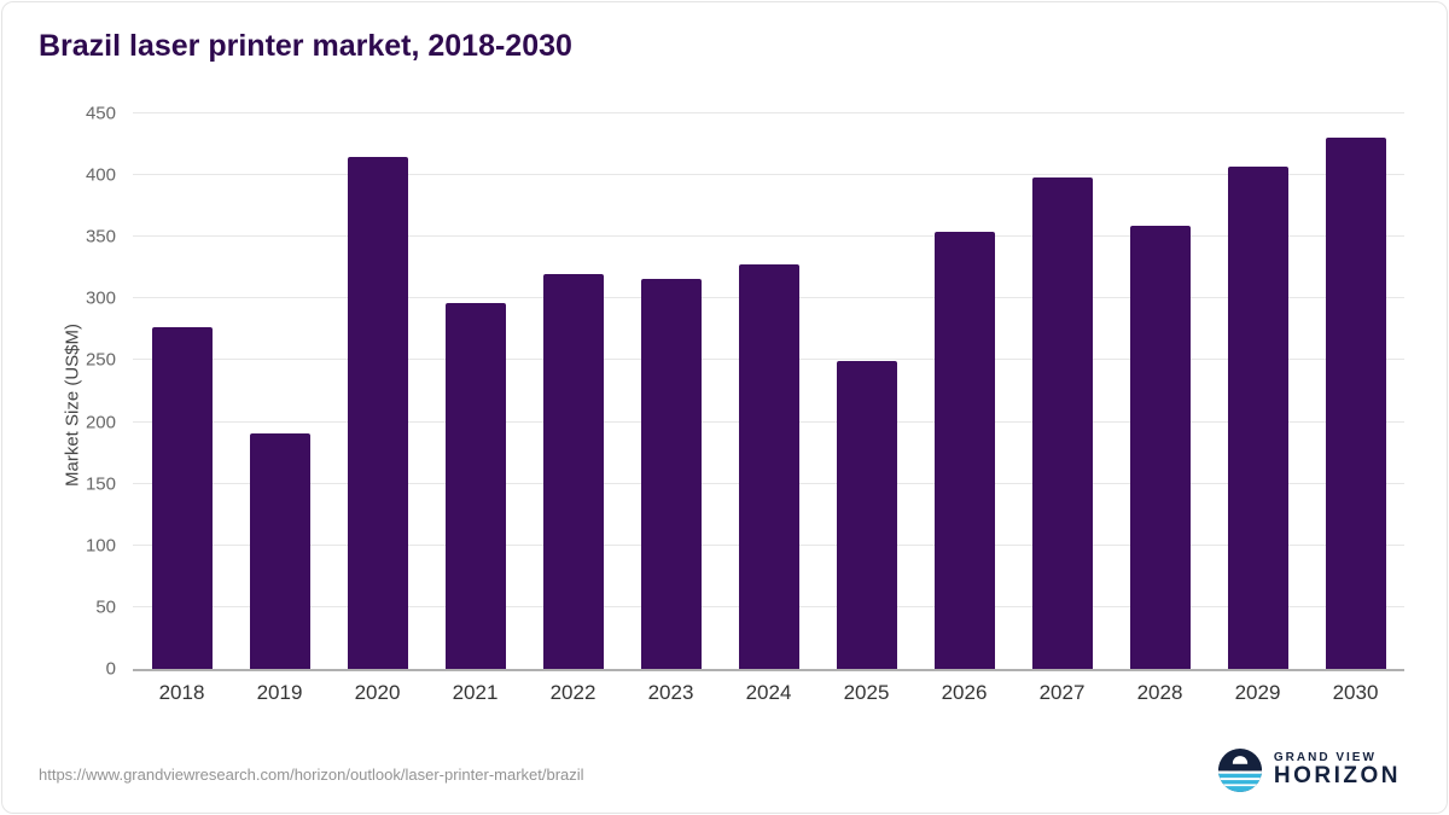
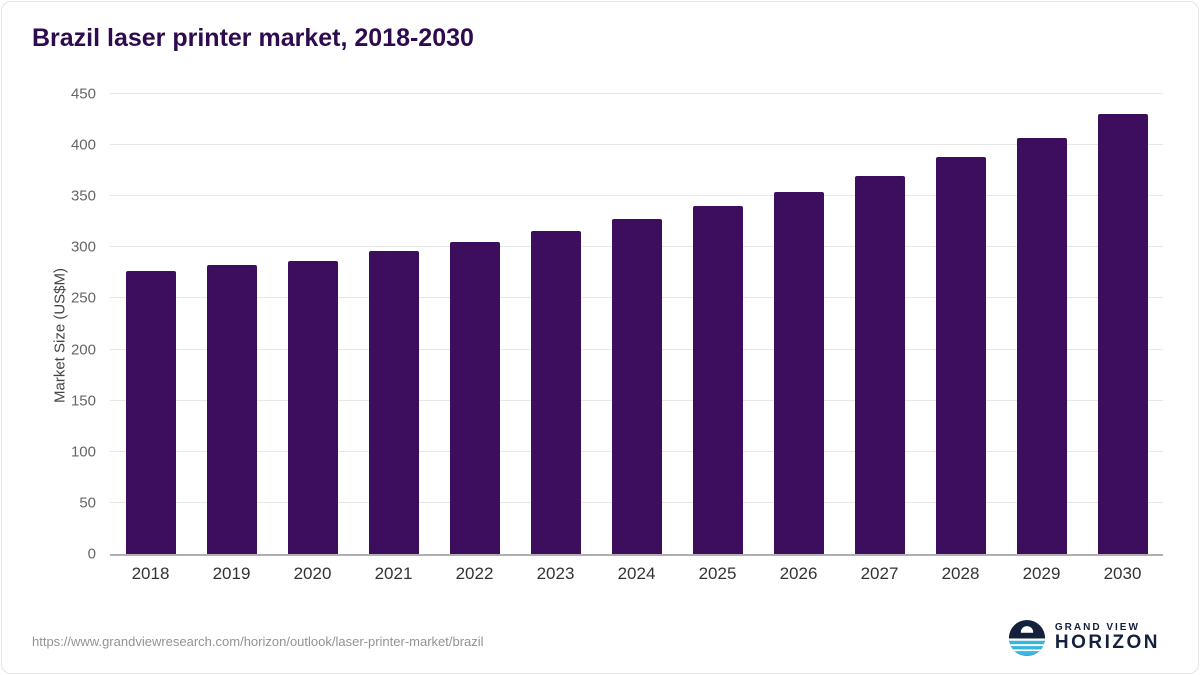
2019: 191 -> 283
2020: 415 -> 287
2022: 320 -> 305
2025: 249 -> 340
2027: 398 -> 370
2028: 359 -> 388
